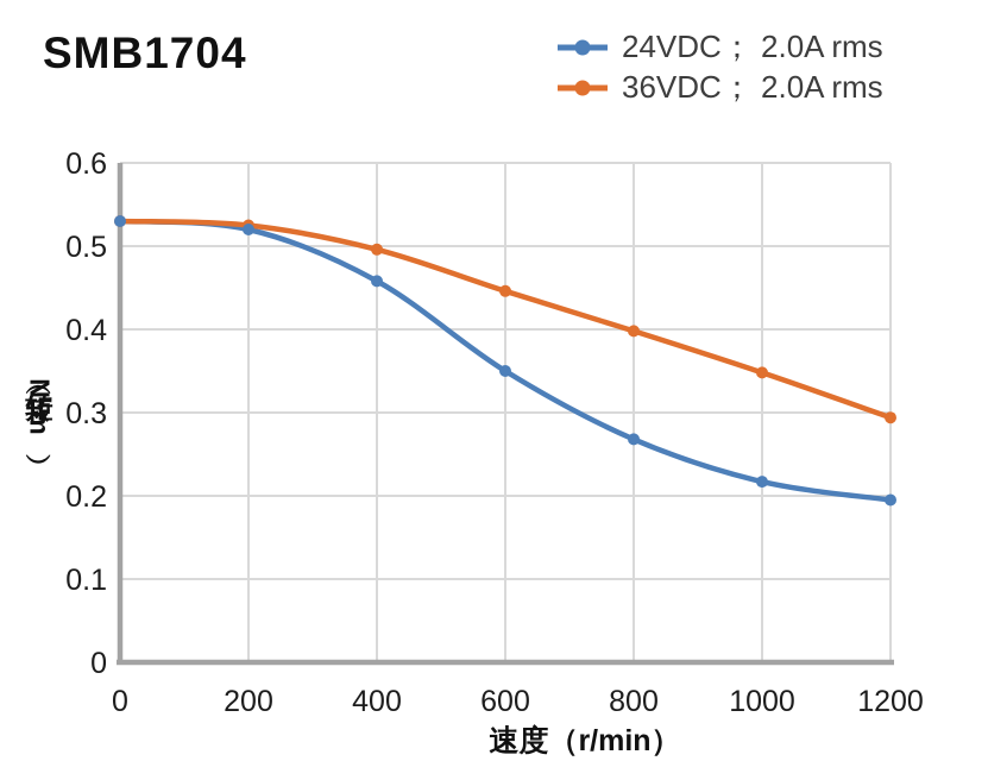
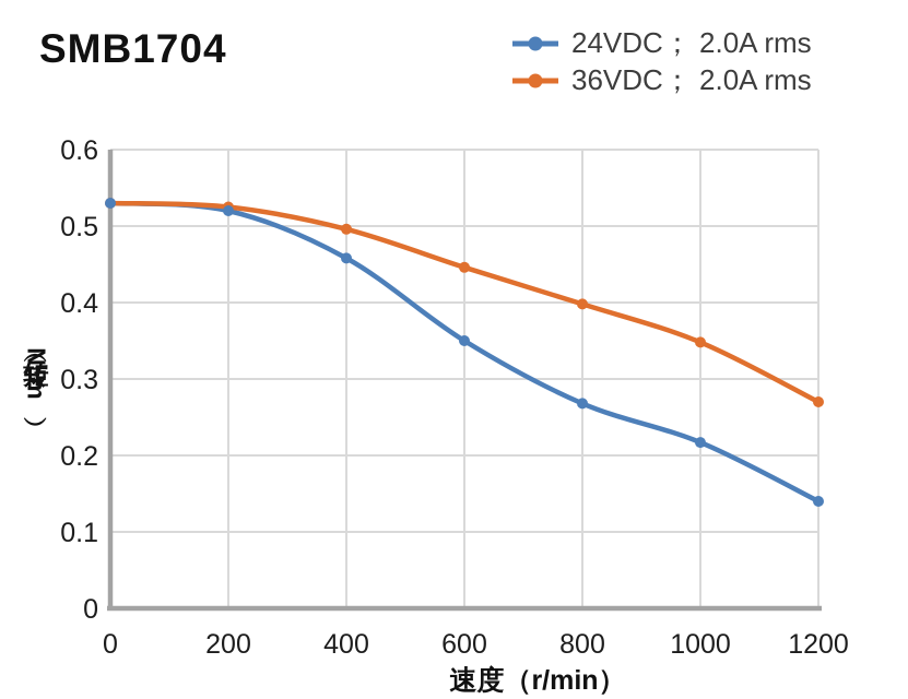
24VDC； 2.0A rms/1200: 0.20 -> 0.14
36VDC； 2.0A rms/1200: 0.29 -> 0.27
